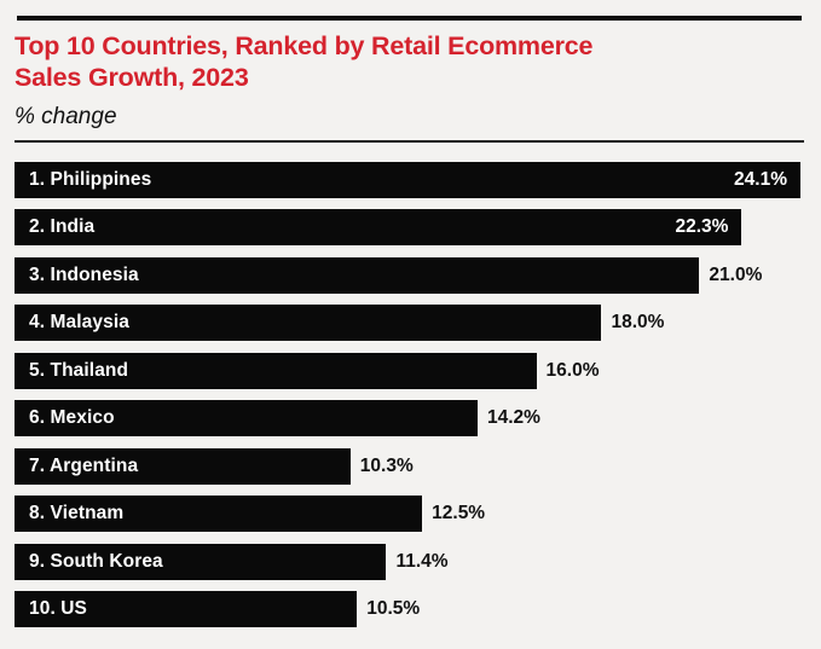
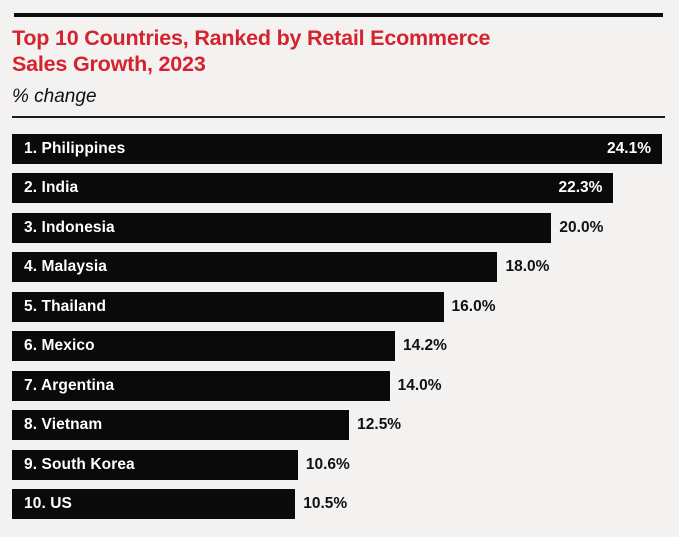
3. Indonesia: 21.0% -> 20.0%
7. Argentina: 10.3% -> 14.0%
9. South Korea: 11.4% -> 10.6%
